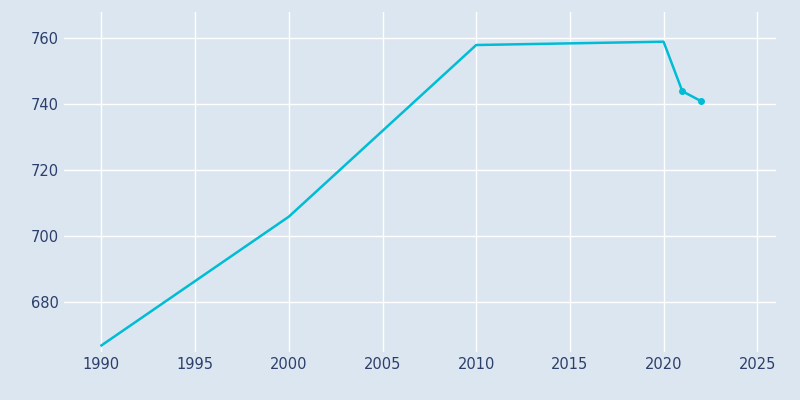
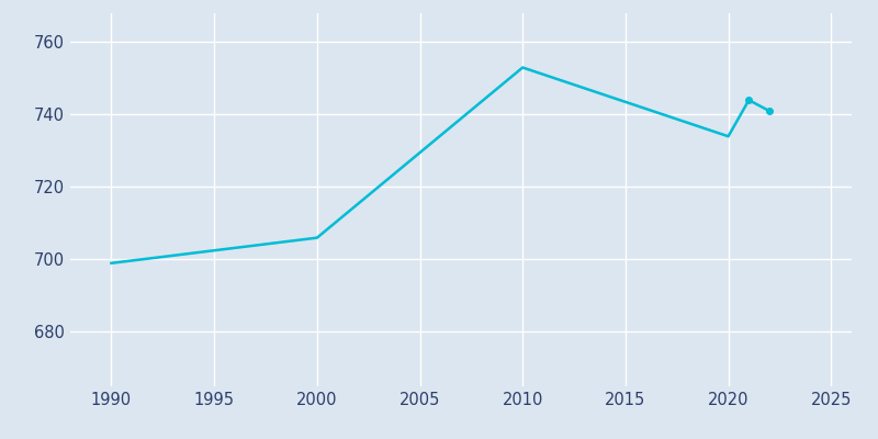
1990: 667 -> 699
2010: 758 -> 753
2020: 759 -> 734
